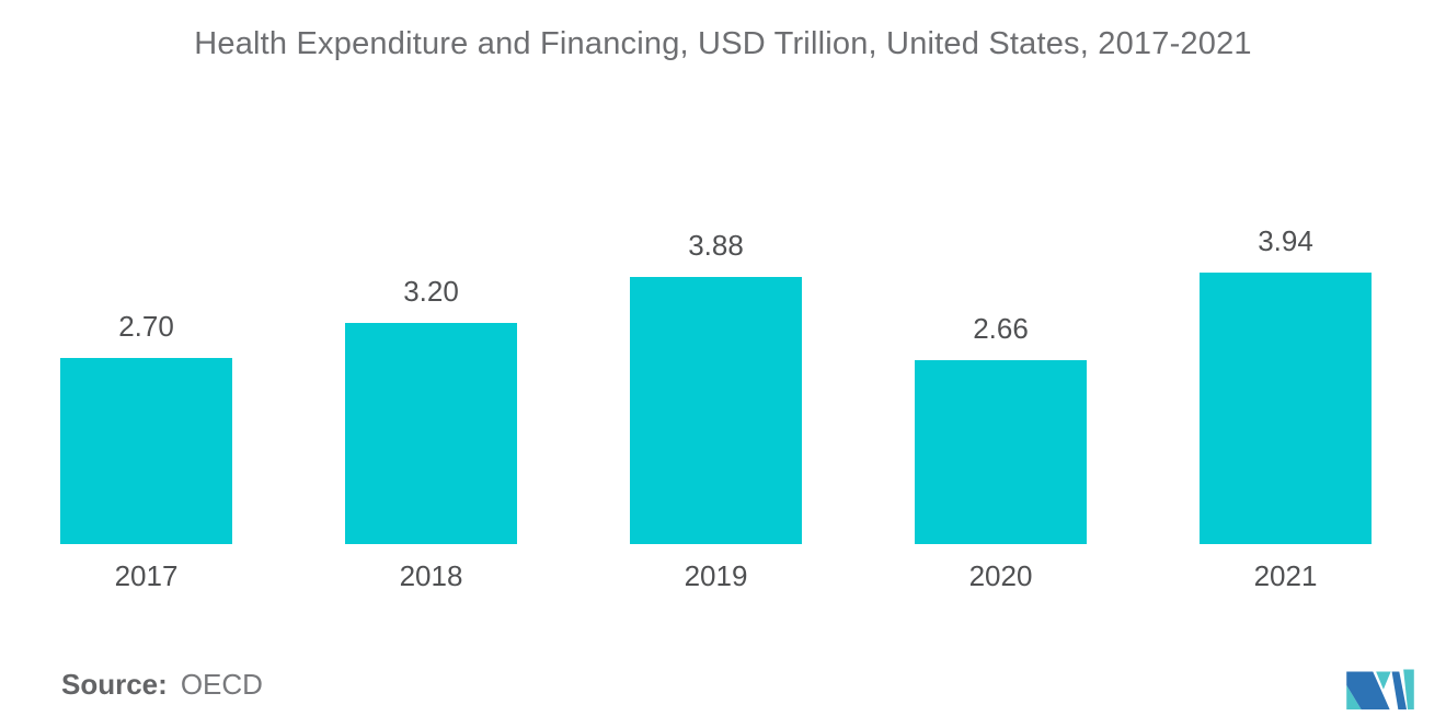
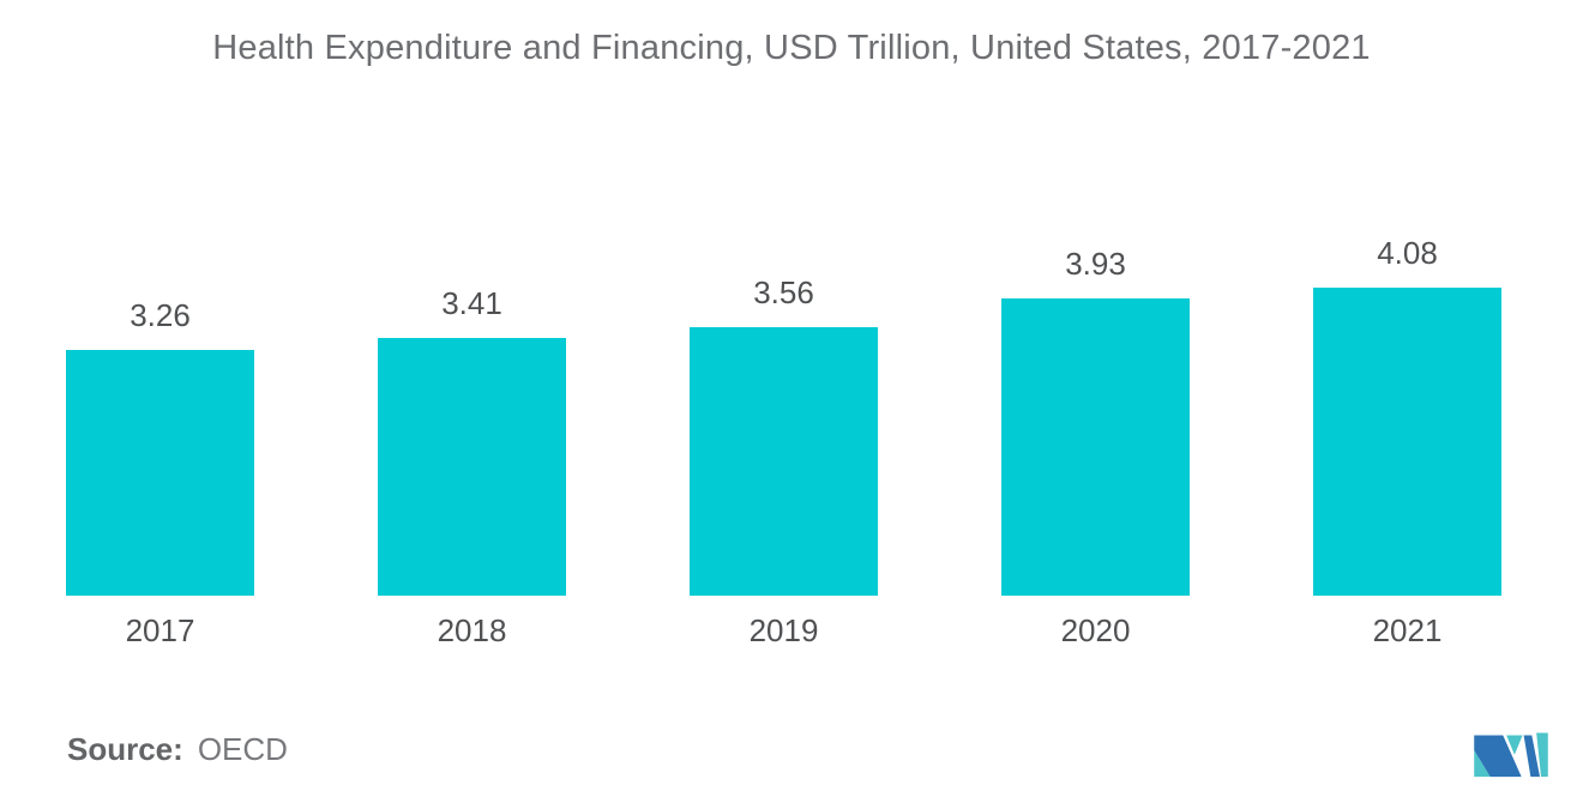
2017: 2.70 -> 3.26
2018: 3.20 -> 3.41
2019: 3.88 -> 3.56
2020: 2.66 -> 3.93
2021: 3.94 -> 4.08
